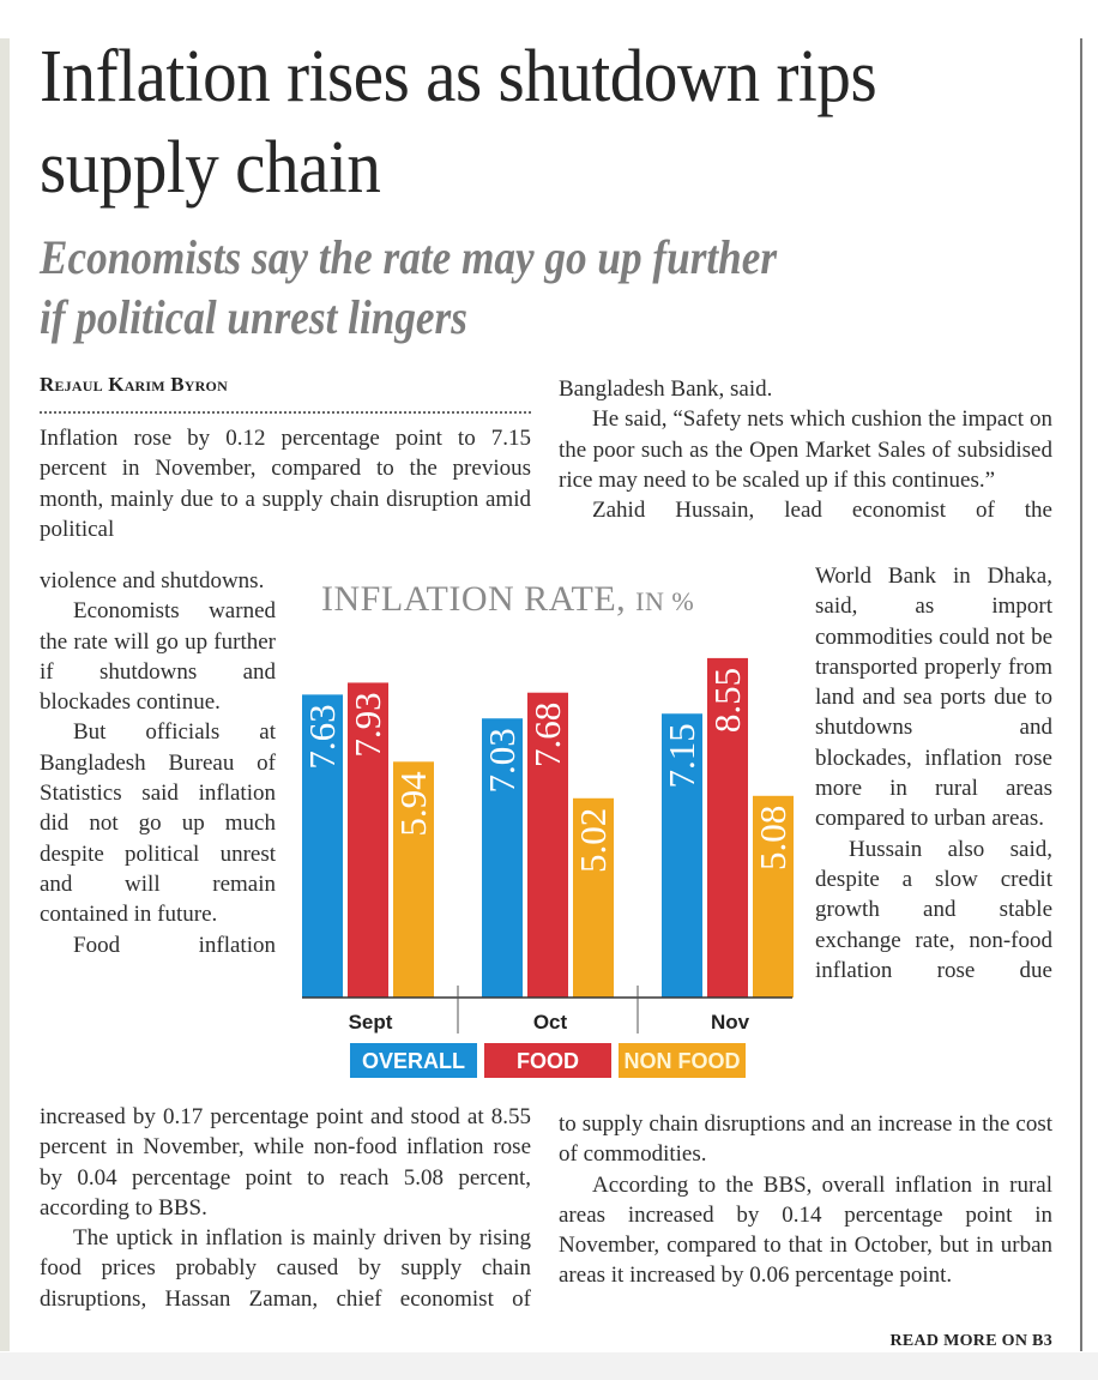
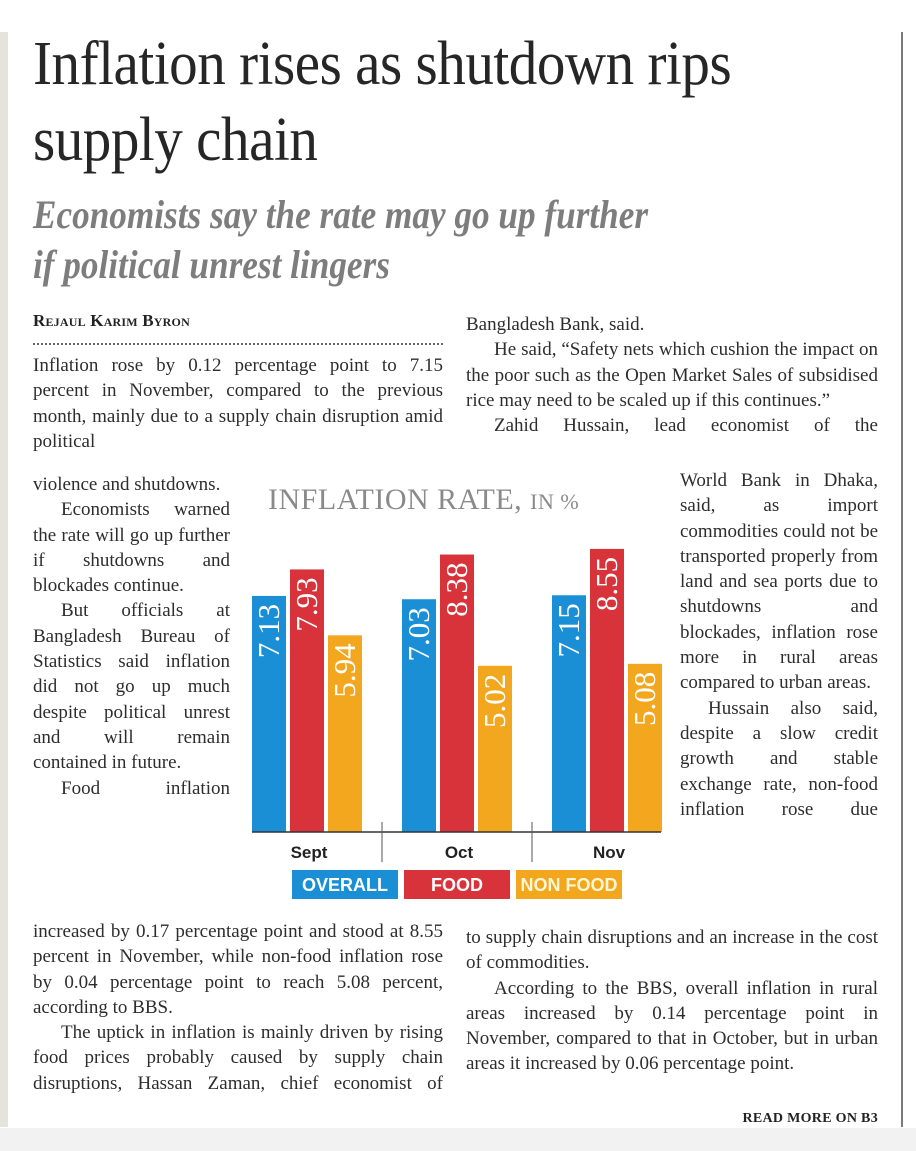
OVERALL/Sept: 7.63 -> 7.13
FOOD/Oct: 7.68 -> 8.38
